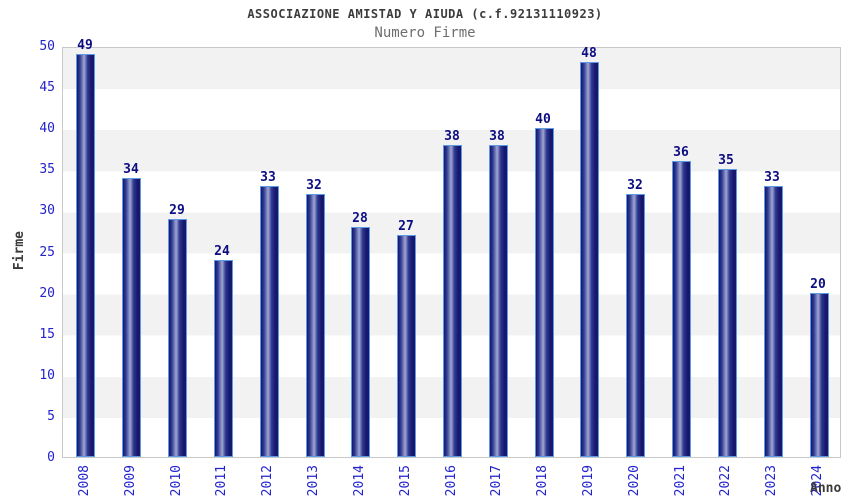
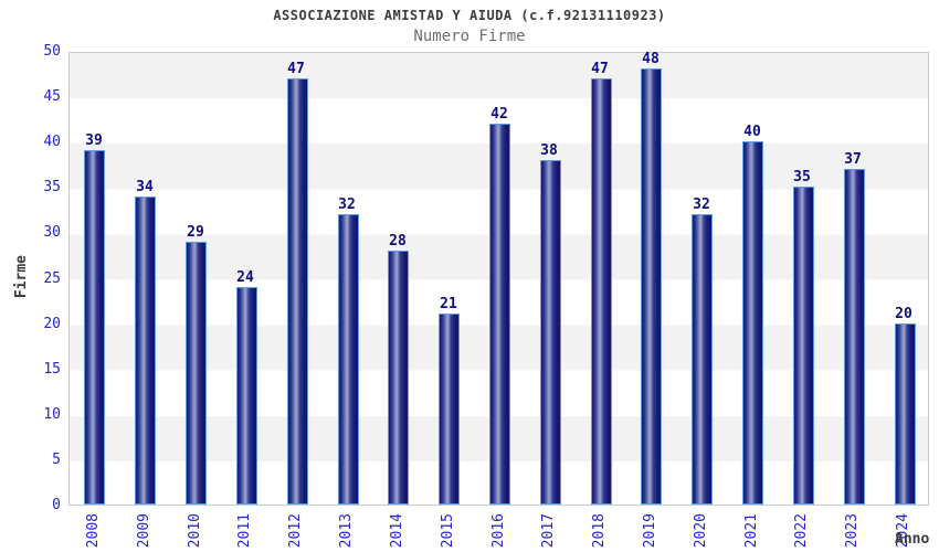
2008: 49 -> 39
2012: 33 -> 47
2015: 27 -> 21
2016: 38 -> 42
2018: 40 -> 47
2021: 36 -> 40
2023: 33 -> 37
